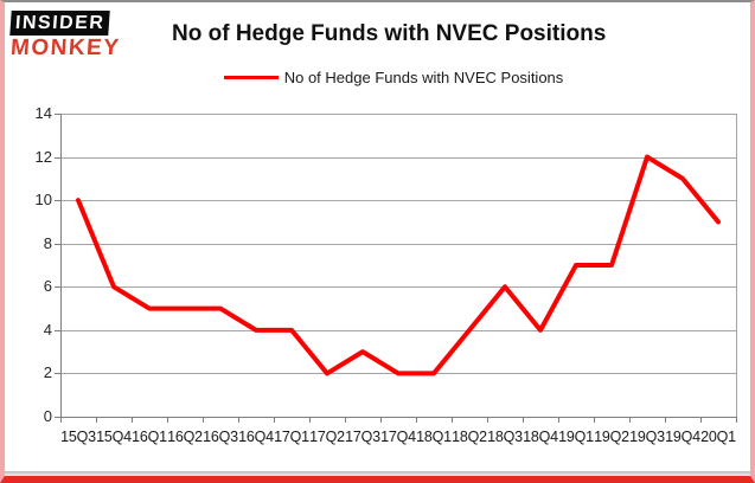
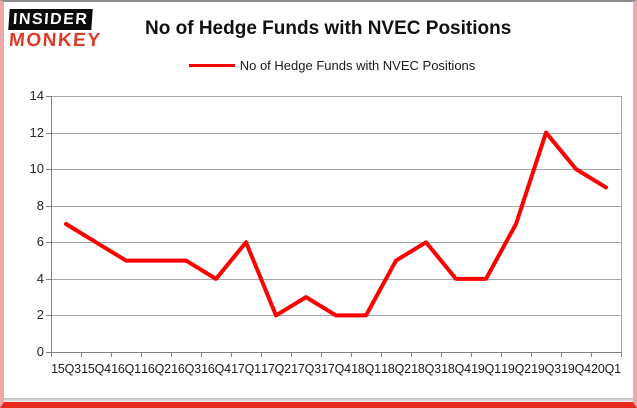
15Q3: 10 -> 7
17Q1: 4 -> 6
18Q2: 4 -> 5
19Q1: 7 -> 4
19Q4: 11 -> 10
